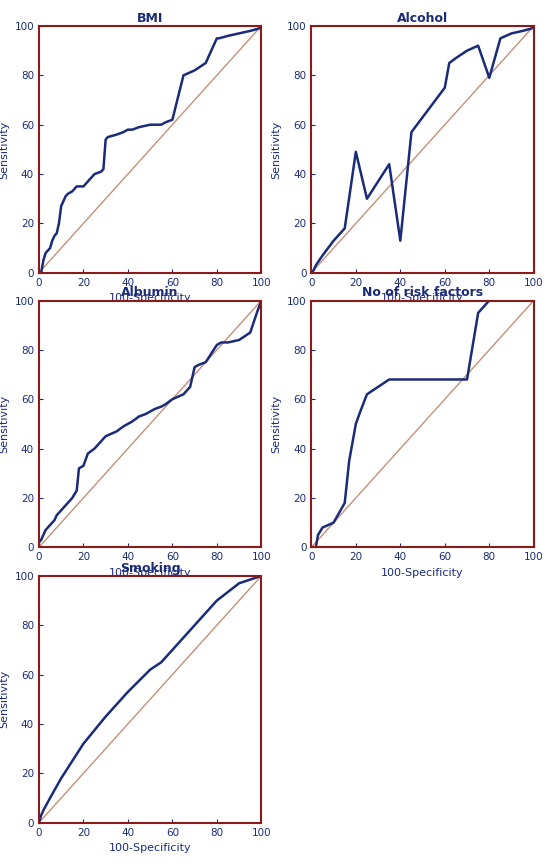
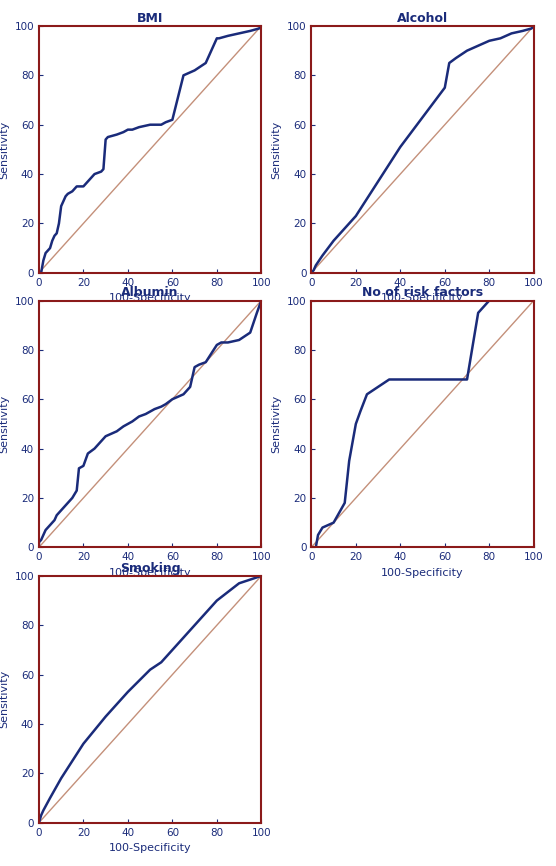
Alcohol/20: 49 -> 23
Alcohol/40: 13 -> 51
Alcohol/80: 79 -> 94
